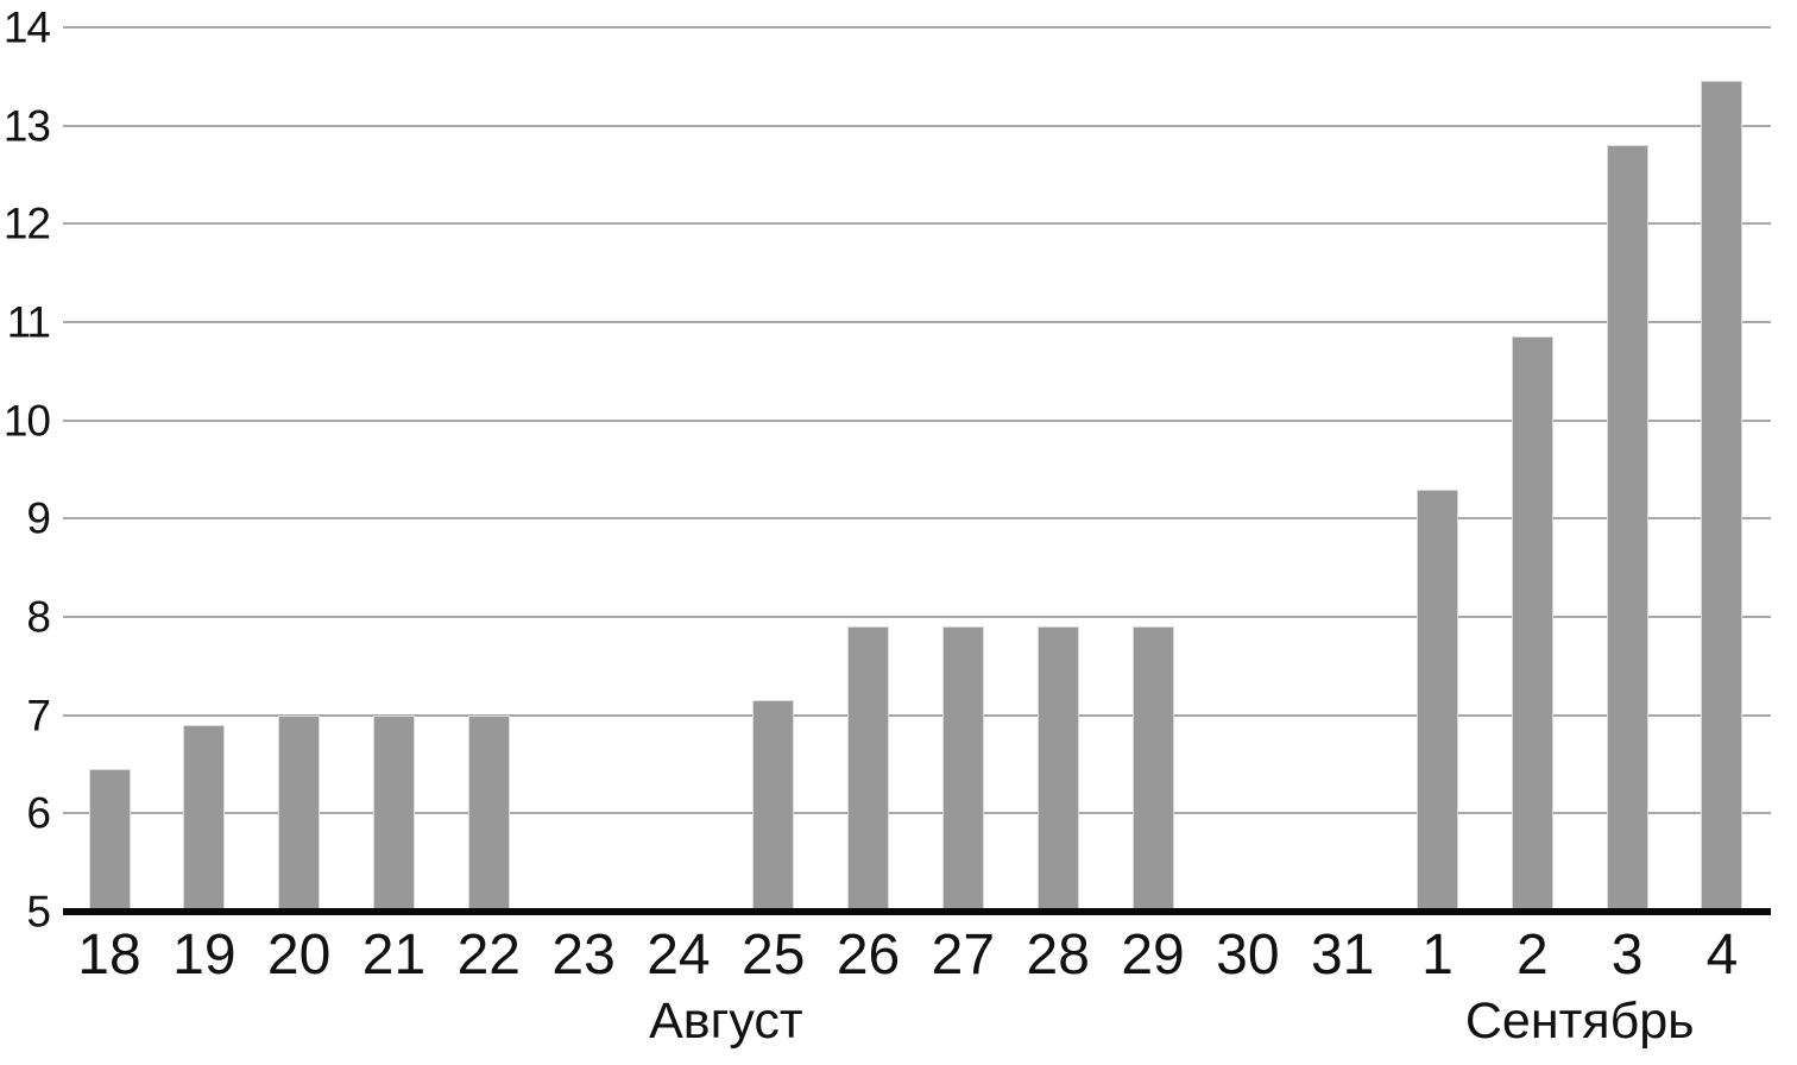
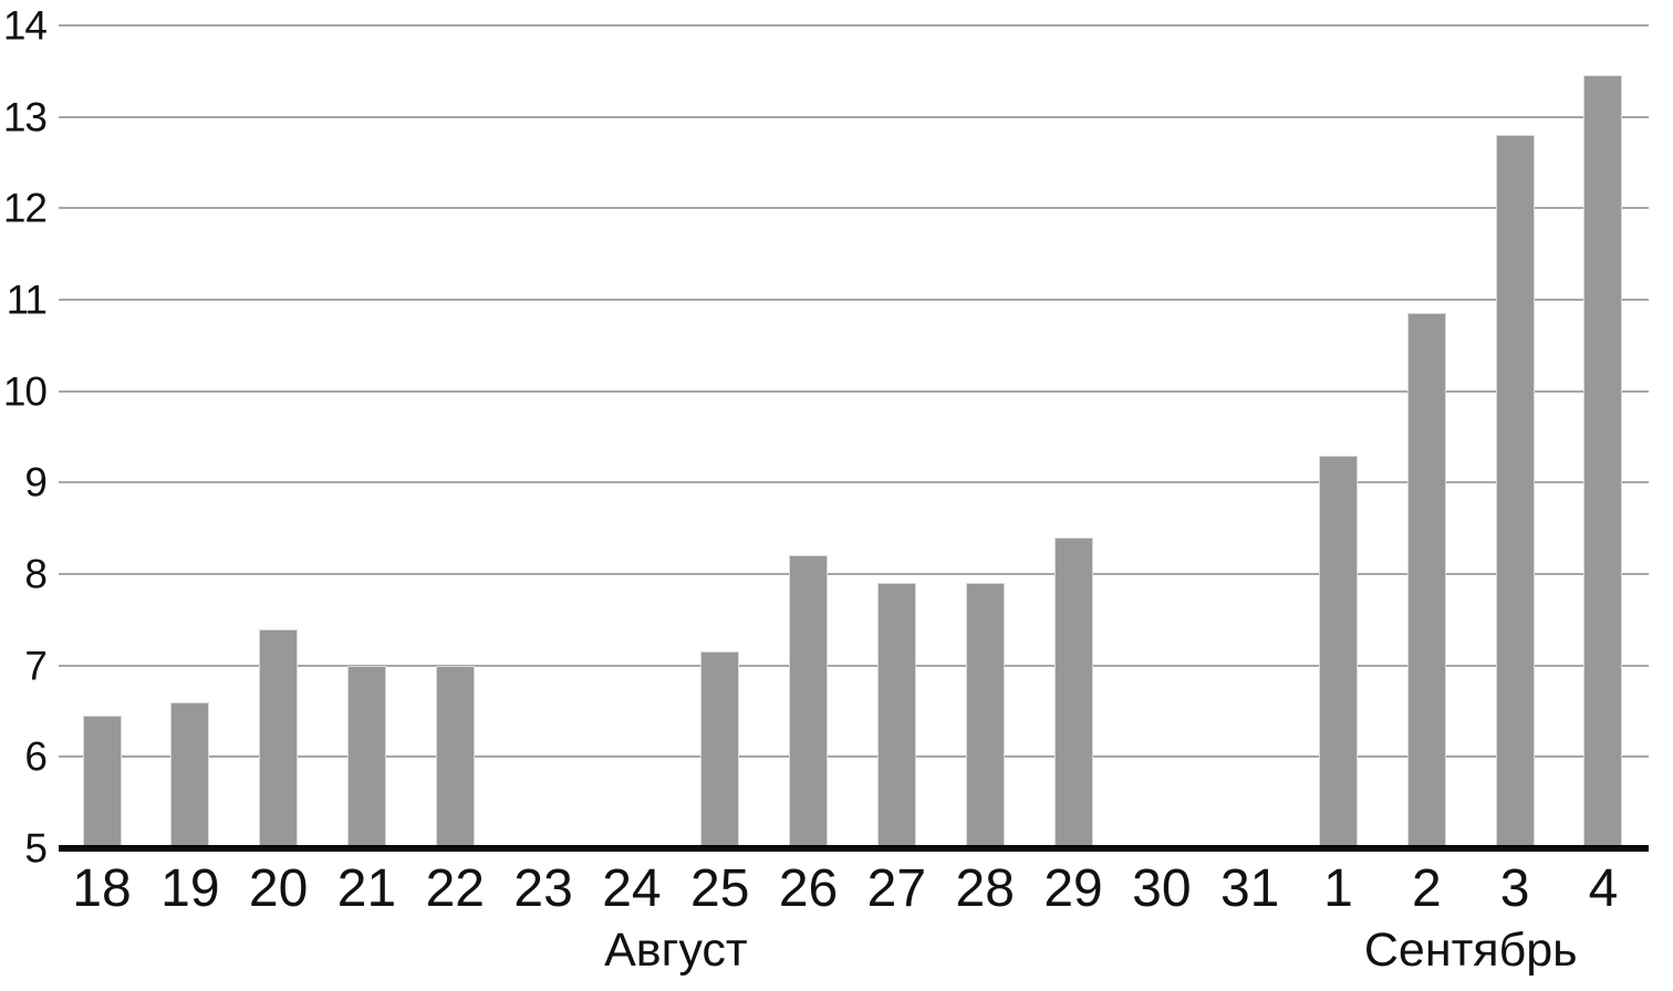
19: 6.9 -> 6.6
20: 7.0 -> 7.4
26: 7.9 -> 8.2
29: 7.9 -> 8.4
